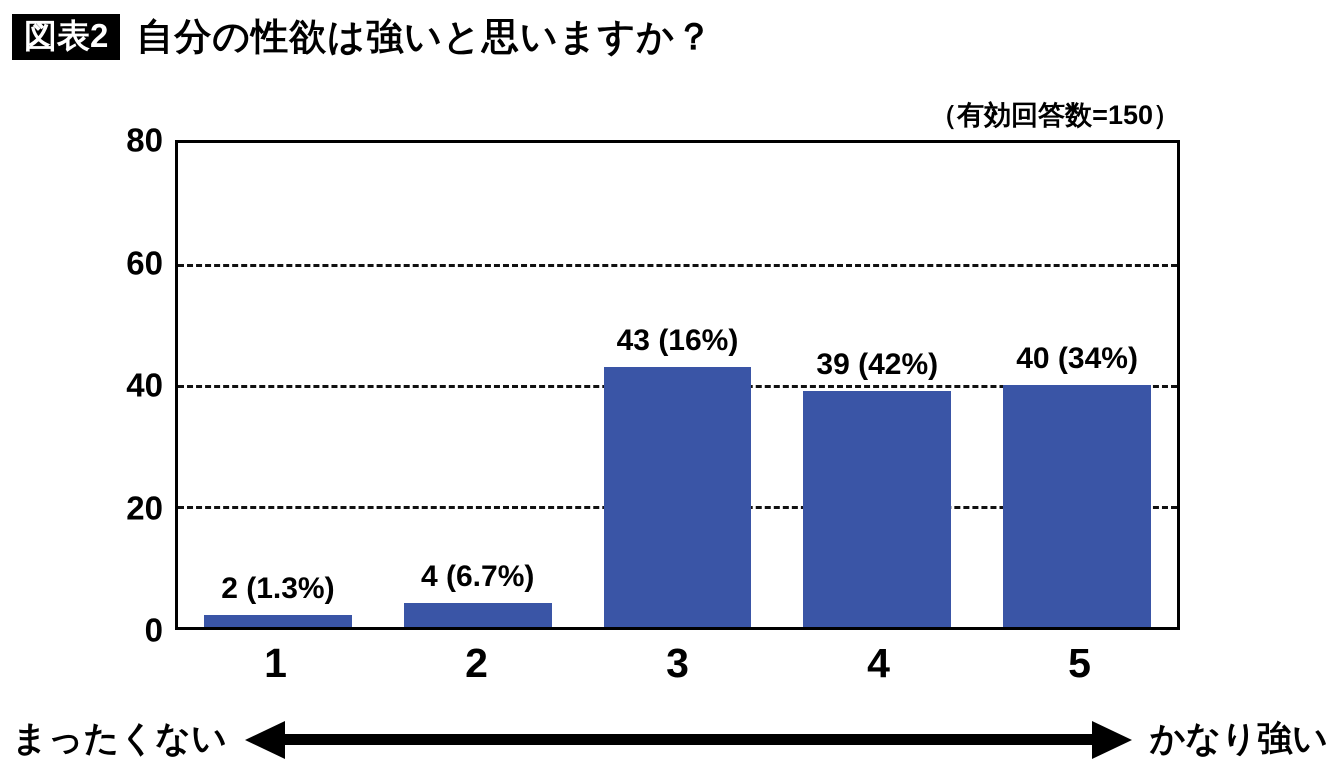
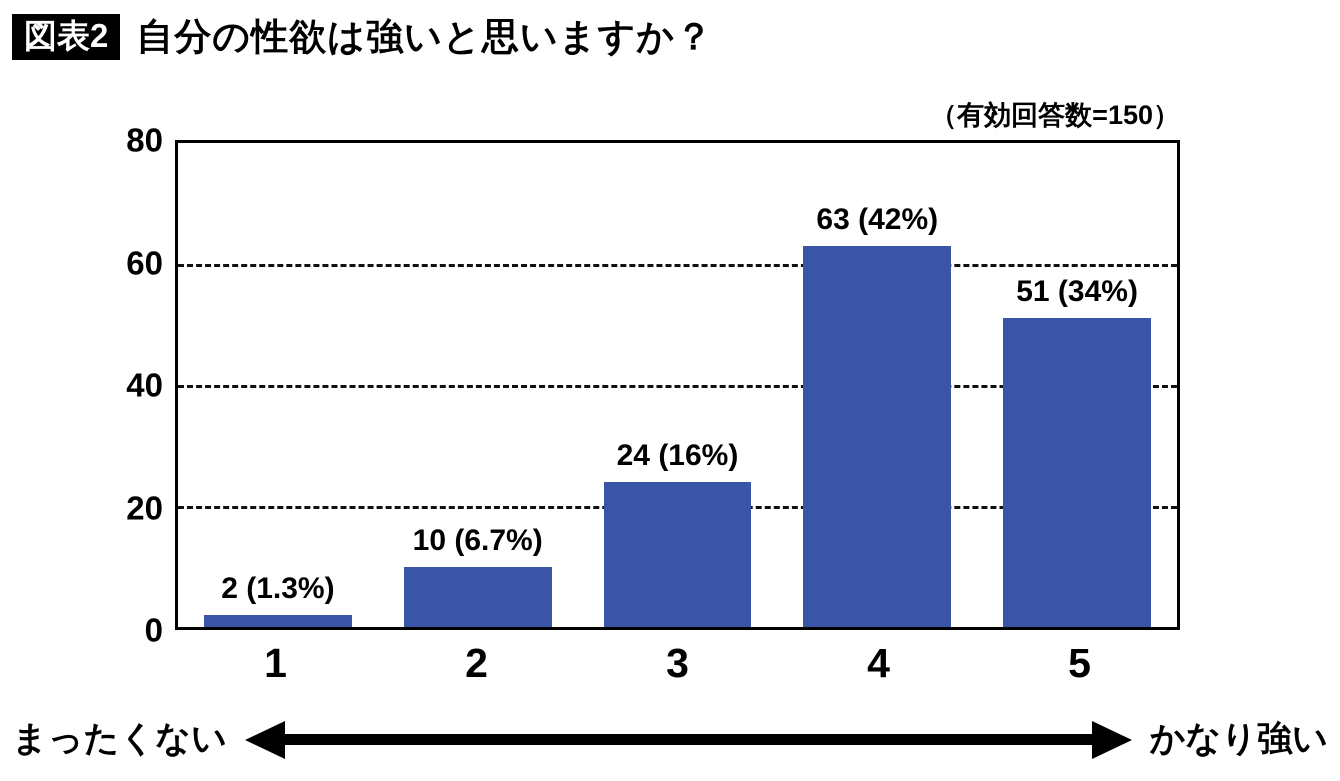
2: 4 -> 10
3: 43 -> 24
4: 39 -> 63
5: 40 -> 51
